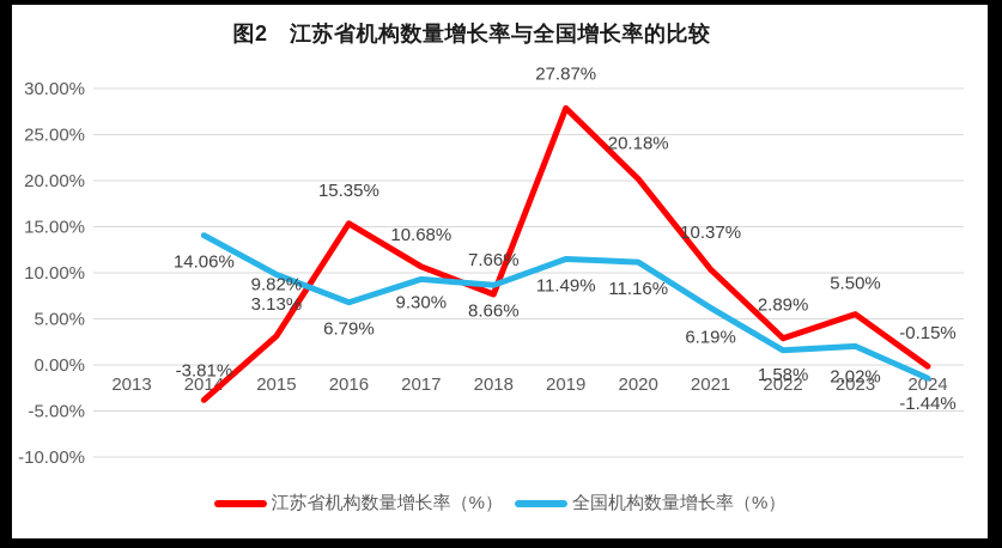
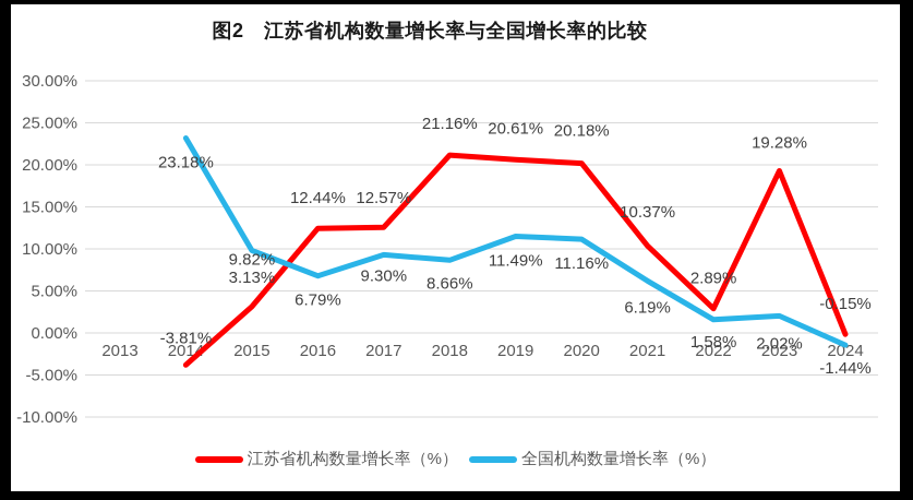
全国机构数量增长率（%）/2014: 14.06% -> 23.18%
江苏省机构数量增长率（%）/2016: 15.35% -> 12.44%
江苏省机构数量增长率（%）/2017: 10.68% -> 12.57%
江苏省机构数量增长率（%）/2018: 7.66% -> 21.16%
江苏省机构数量增长率（%）/2019: 27.87% -> 20.61%
江苏省机构数量增长率（%）/2023: 5.50% -> 19.28%
